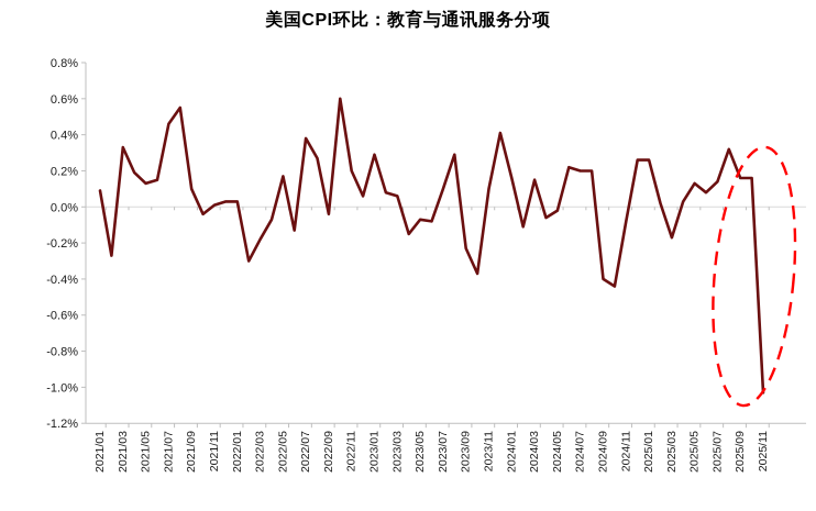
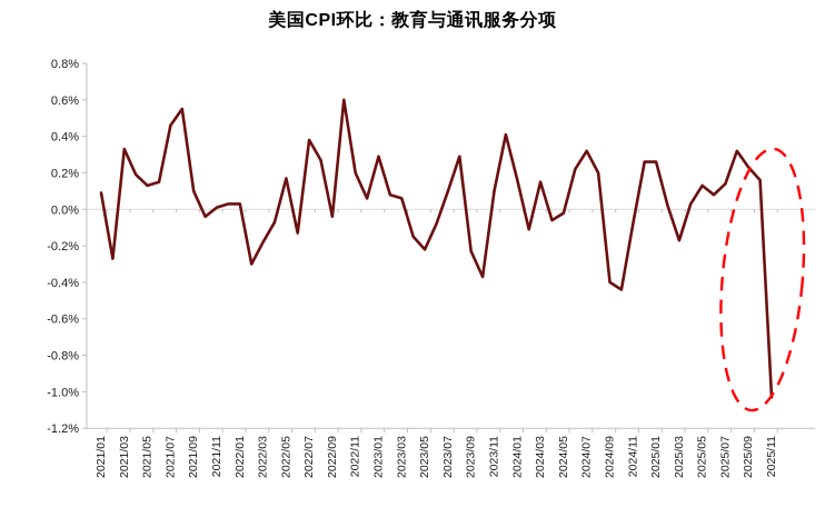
2023/05: -0.07% -> -0.22%
2024/07: 0.20% -> 0.32%
2025/09: 0.16% -> 0.23%
